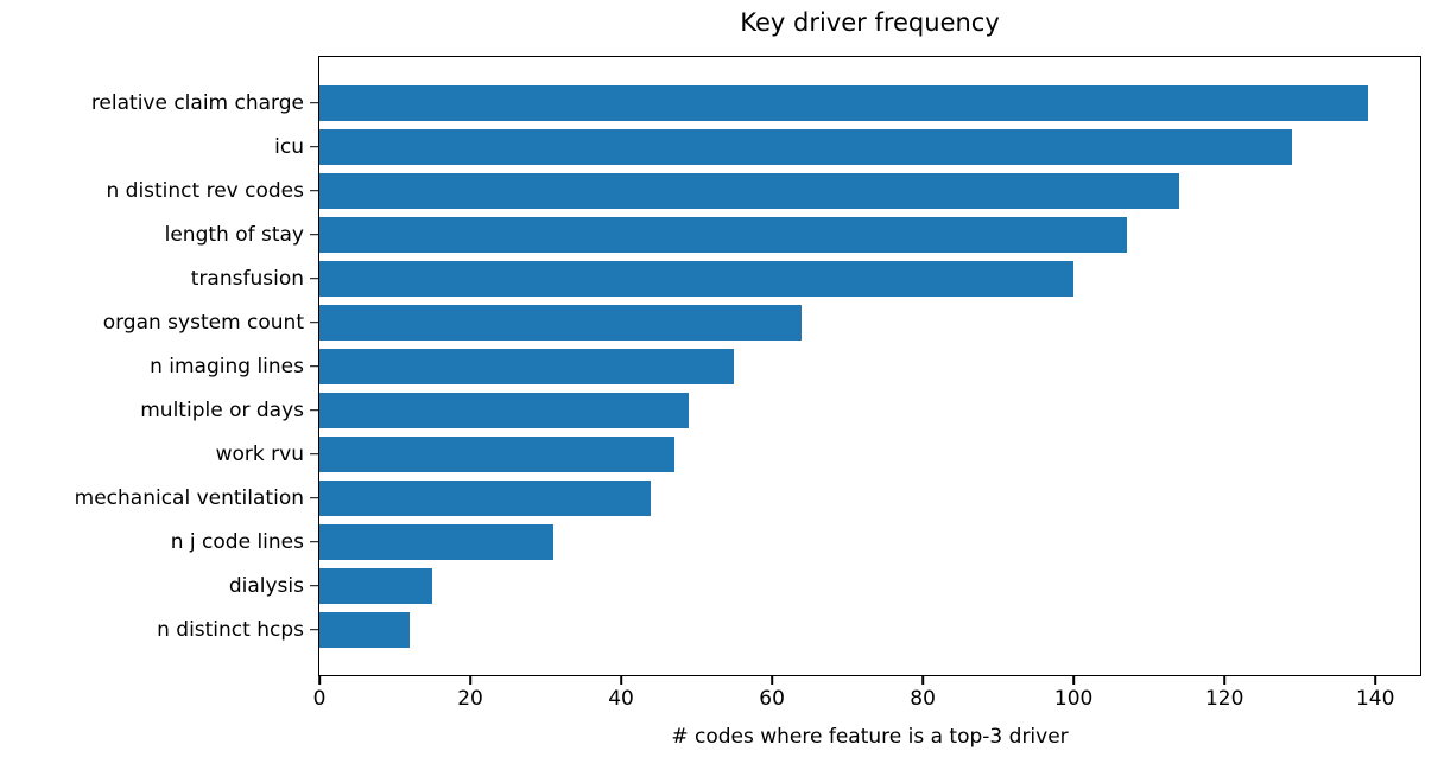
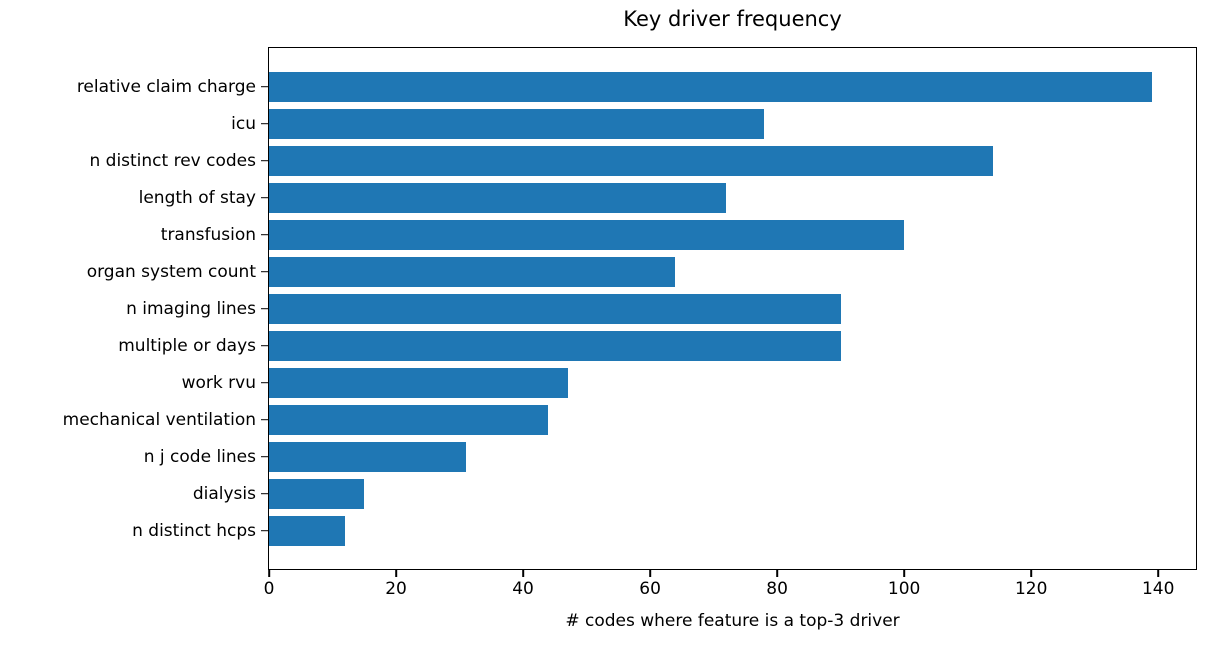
icu: 129 -> 78
length of stay: 107 -> 72
n imaging lines: 55 -> 90
multiple or days: 49 -> 90
